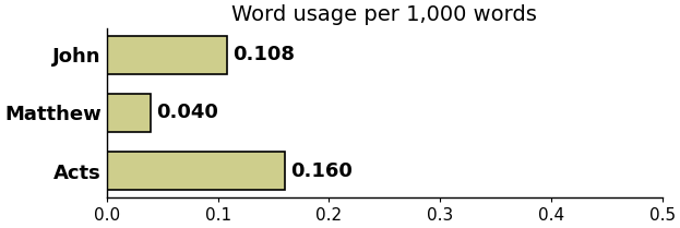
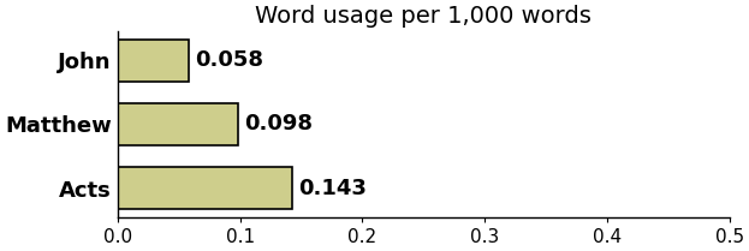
John: 0.108 -> 0.058
Matthew: 0.040 -> 0.098
Acts: 0.160 -> 0.143
